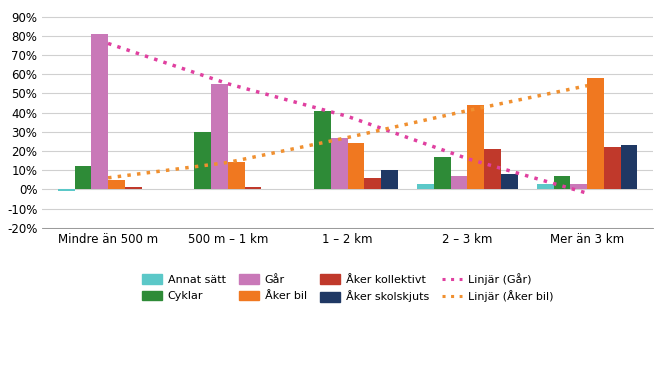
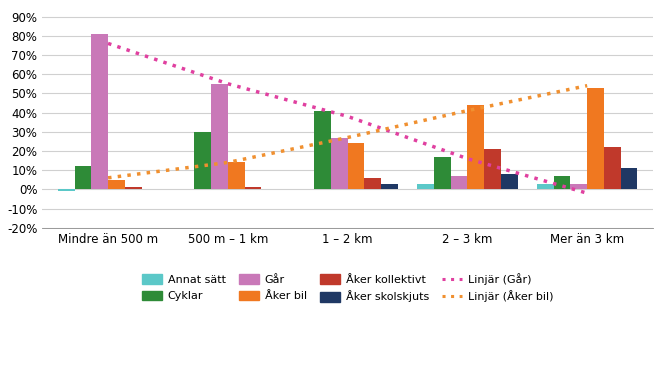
Åker skolskjuts/1 – 2 km: 10% -> 3%
Åker bil/Mer än 3 km: 58% -> 53%
Åker skolskjuts/Mer än 3 km: 23% -> 11%
